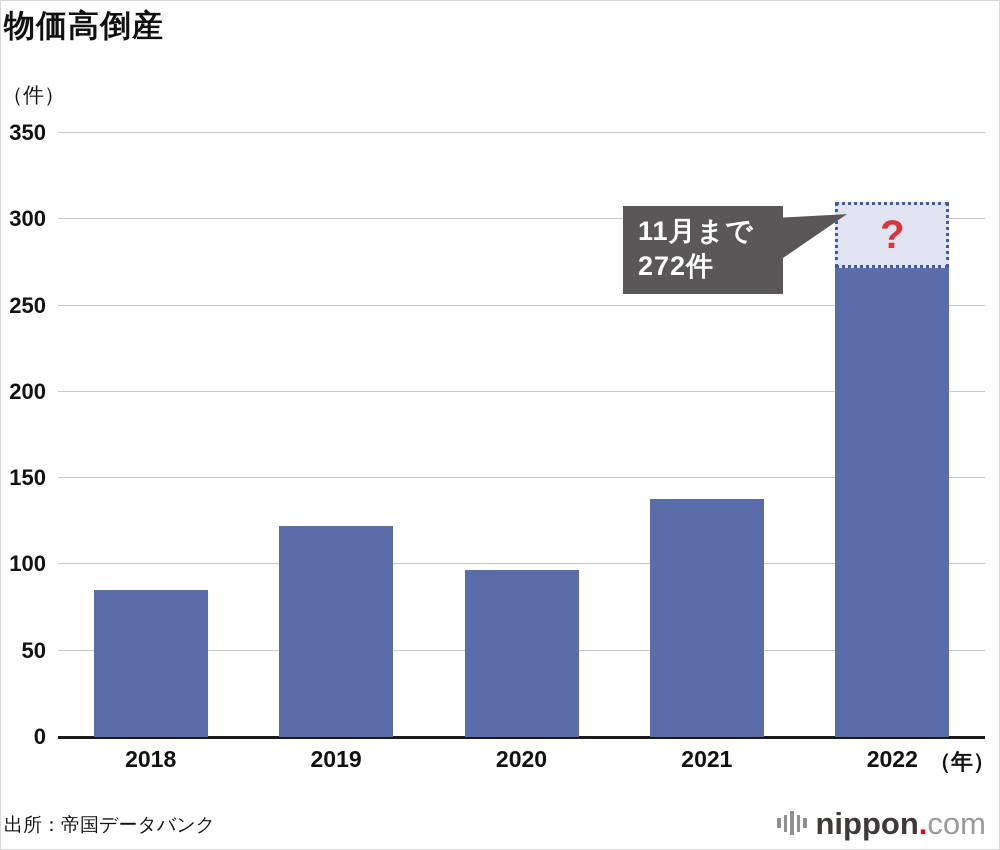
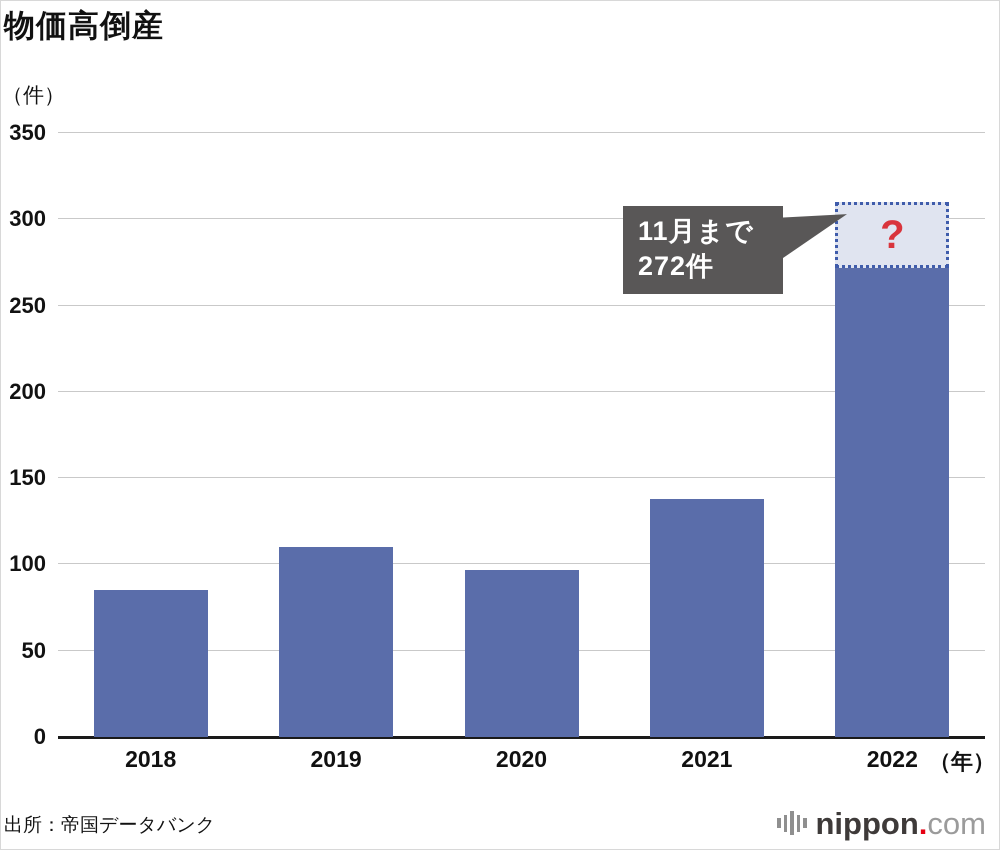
2019: 122 -> 110
